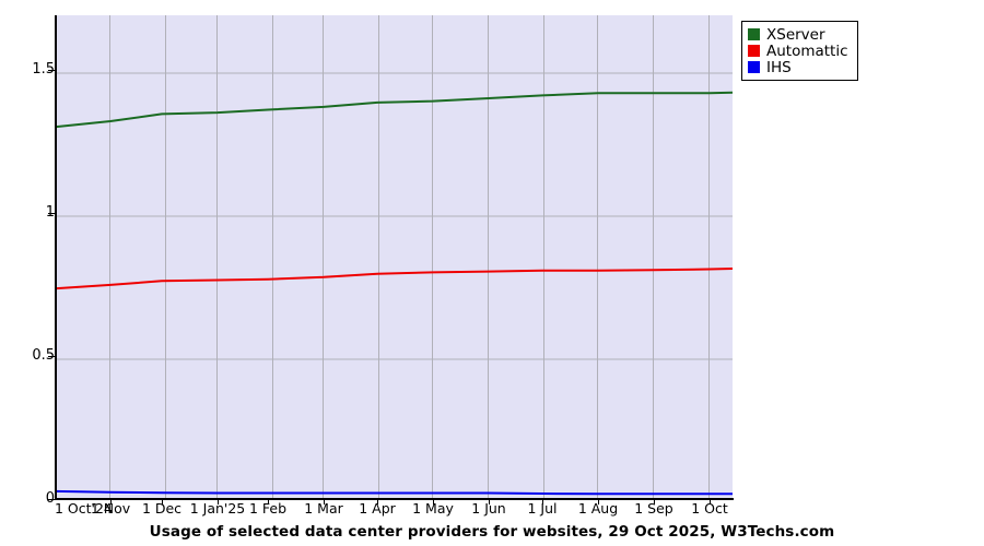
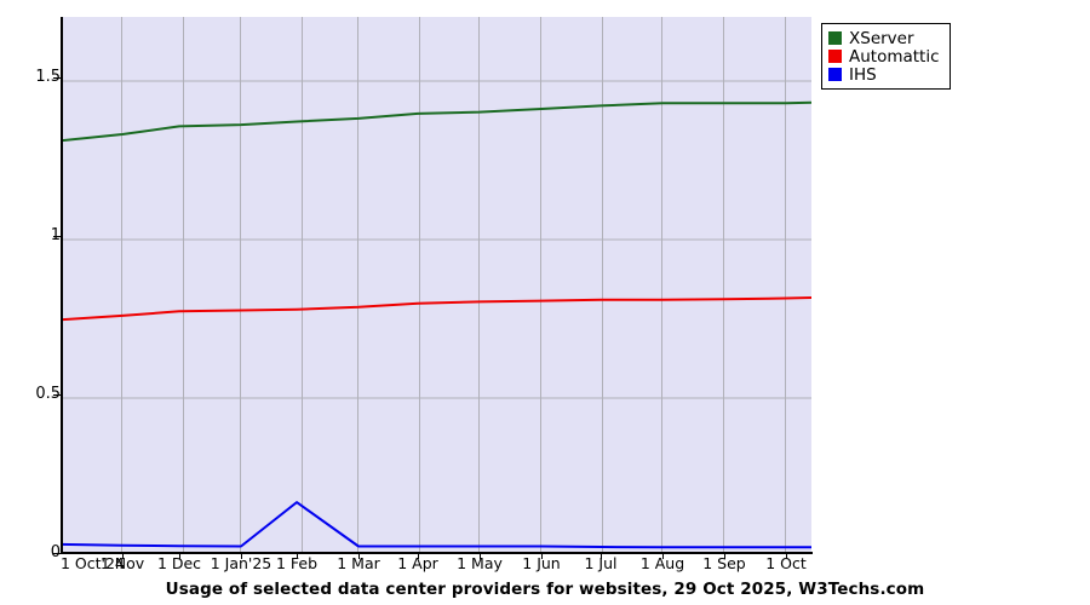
IHS/1 Feb: 0.02 -> 0.16
